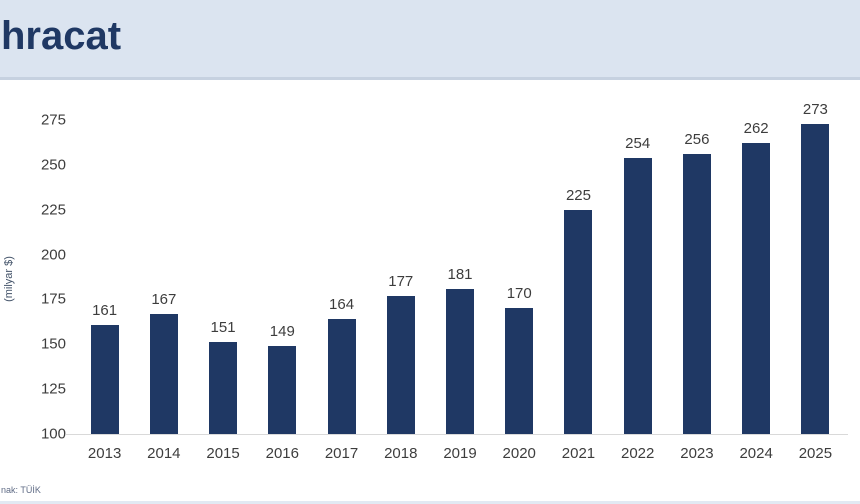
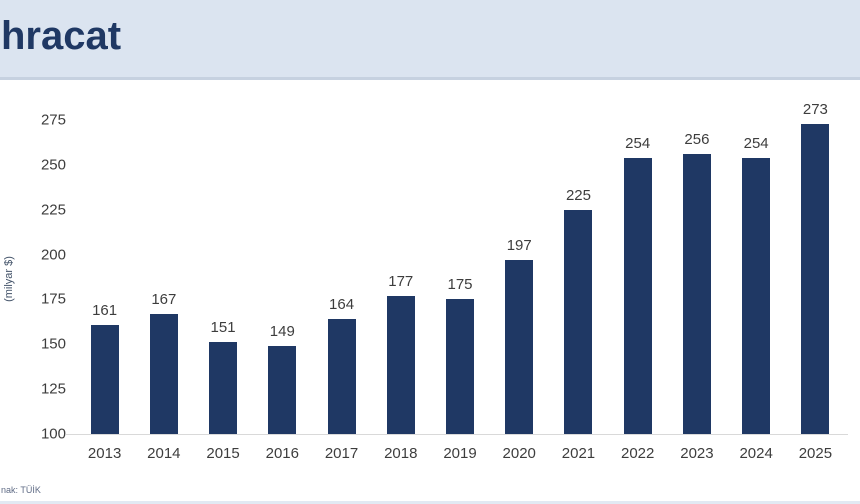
2019: 181 -> 175
2020: 170 -> 197
2024: 262 -> 254
